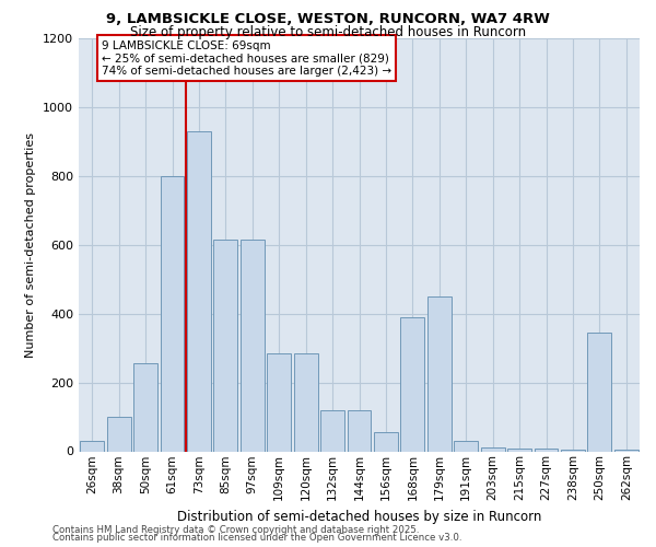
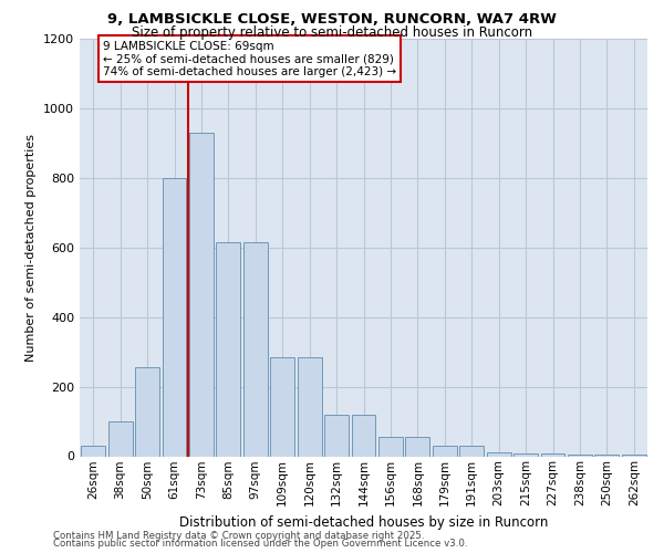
168sqm: 390 -> 55
179sqm: 450 -> 30
250sqm: 345 -> 4
